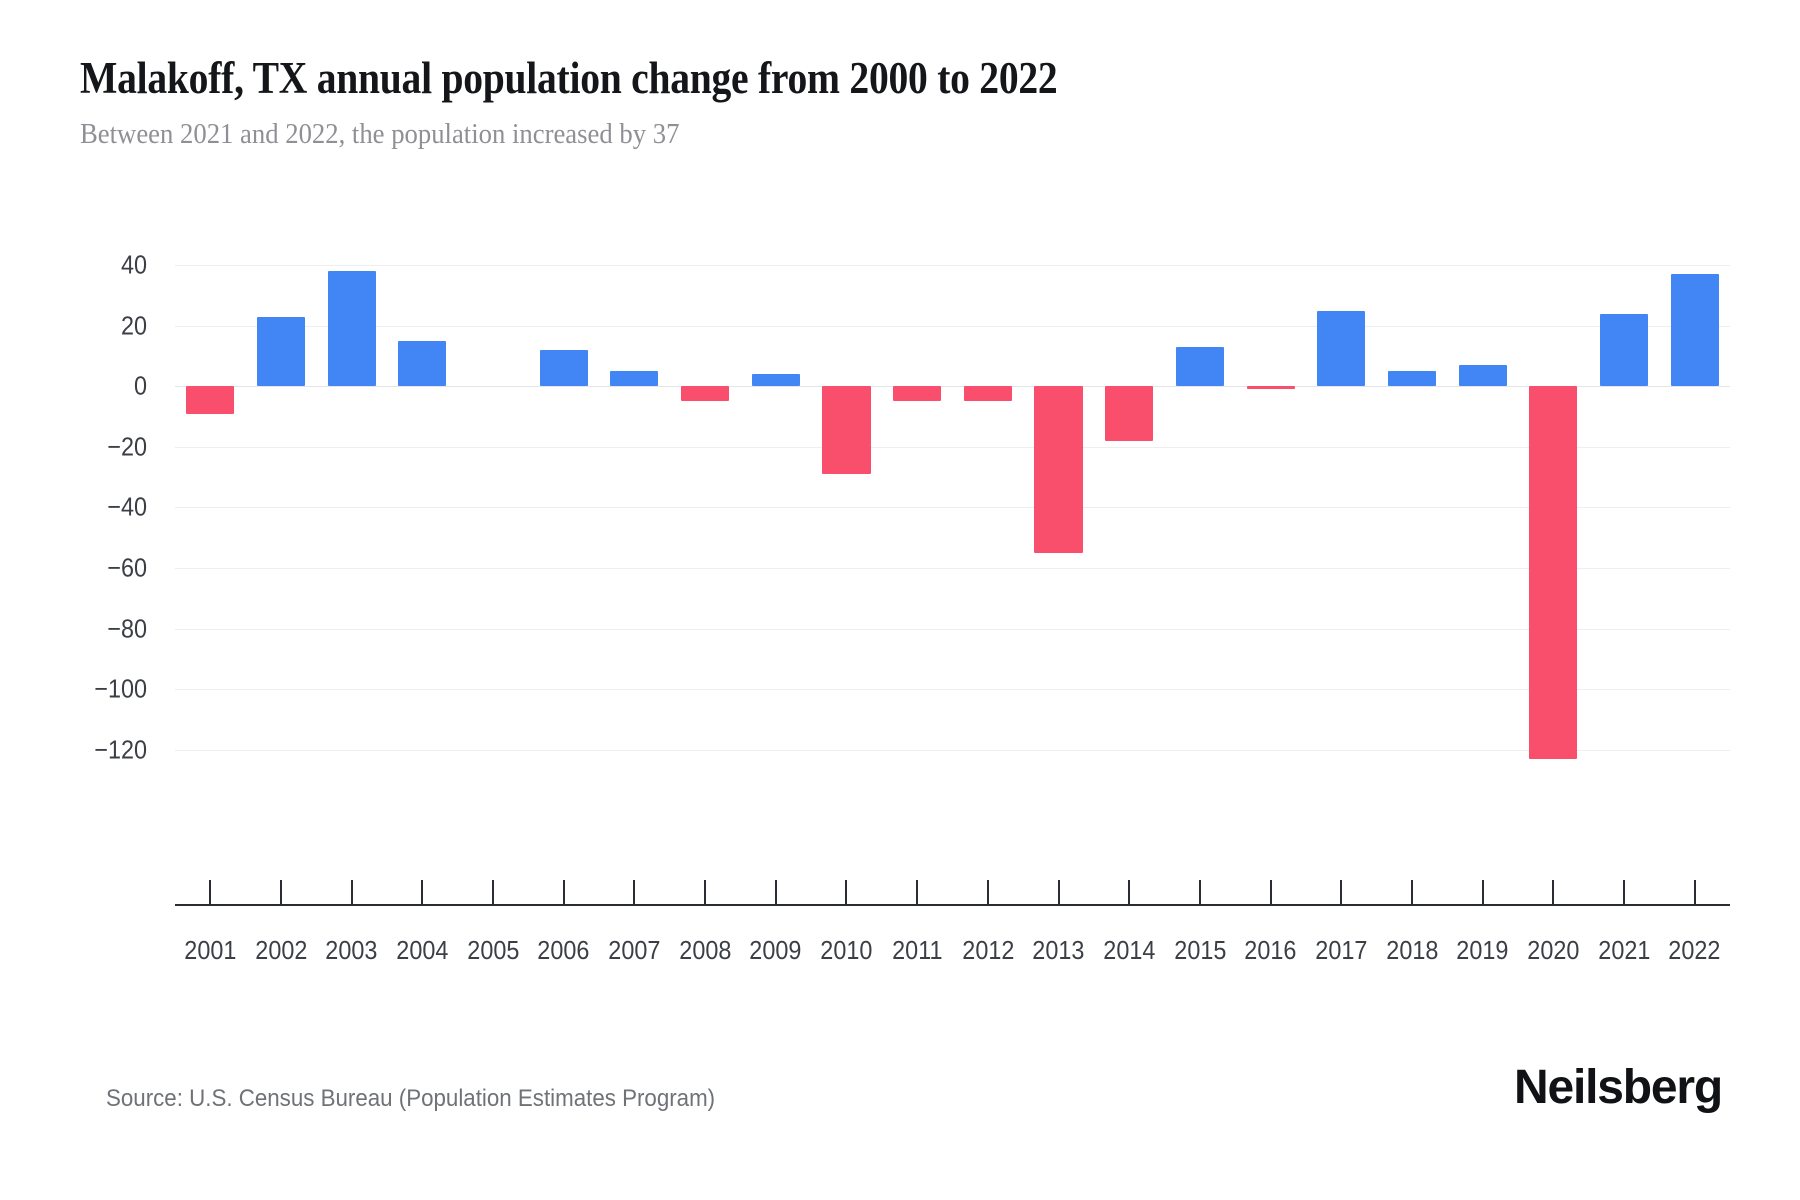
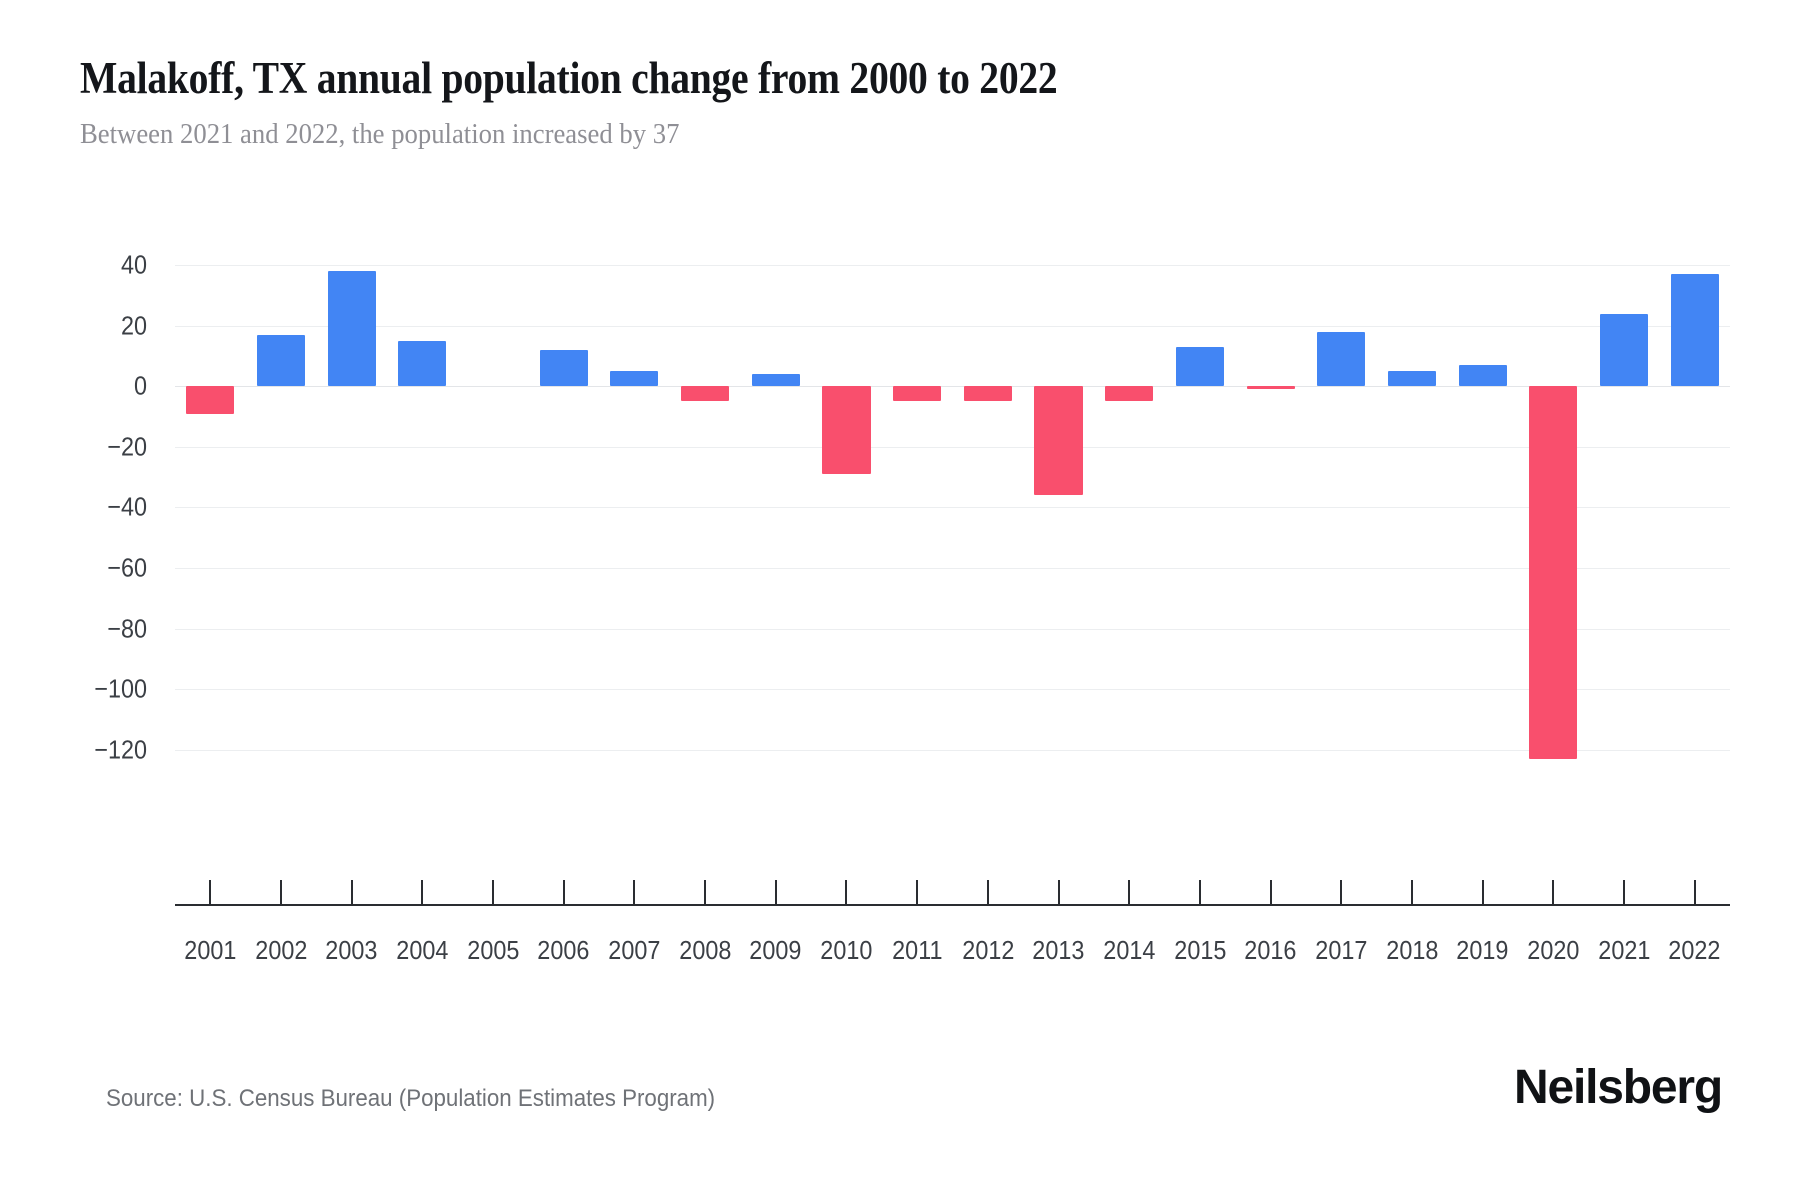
2002: 23 -> 17
2013: -55 -> -36
2014: -18 -> -5
2017: 25 -> 18
